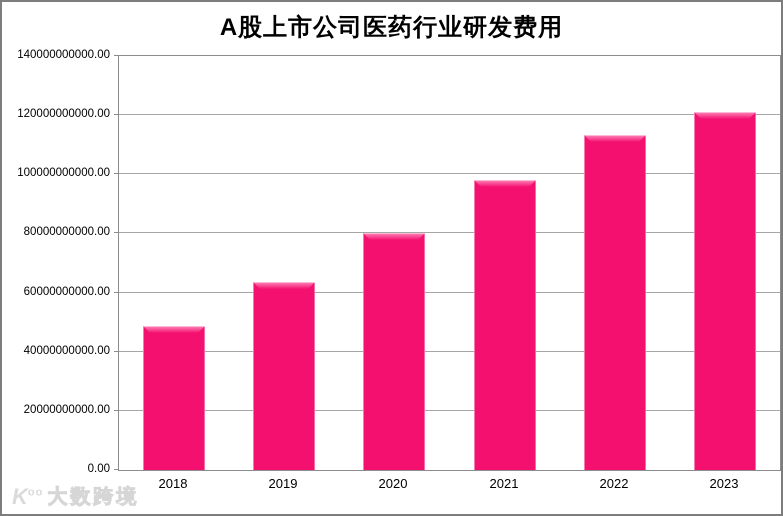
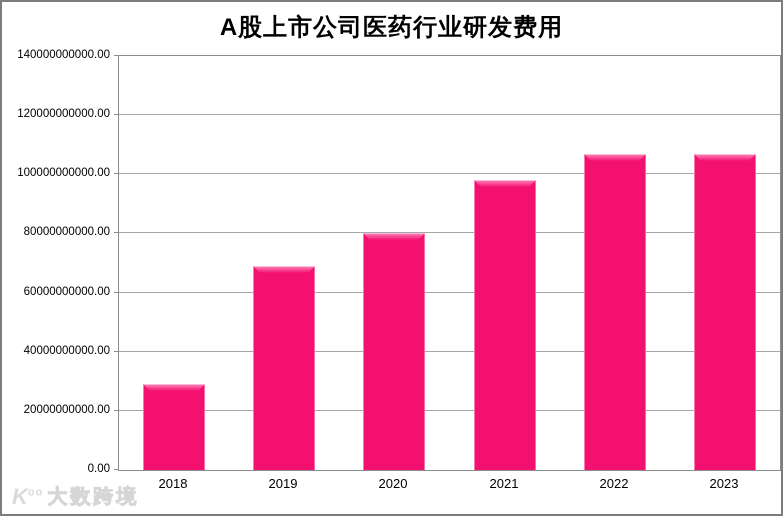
2018: 49000000000 -> 29000000000
2019: 64000000000 -> 69000000000
2022: 113000000000 -> 107000000000
2023: 121000000000 -> 107000000000
